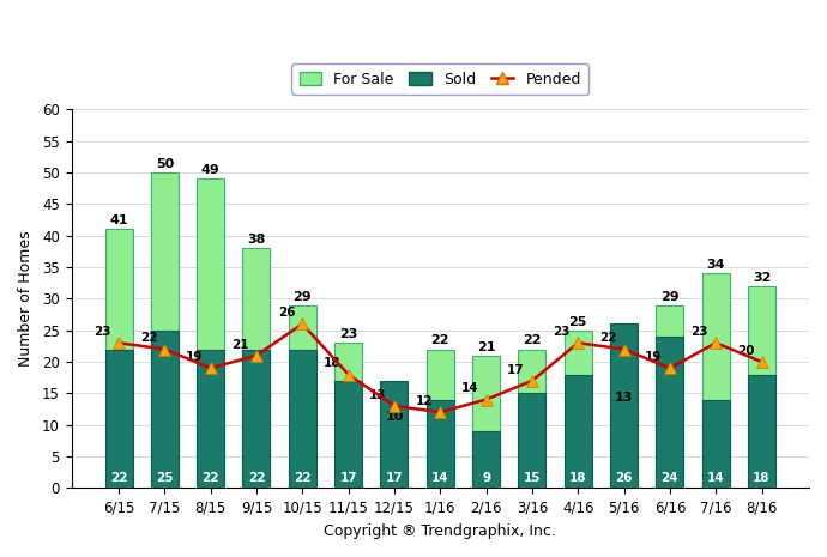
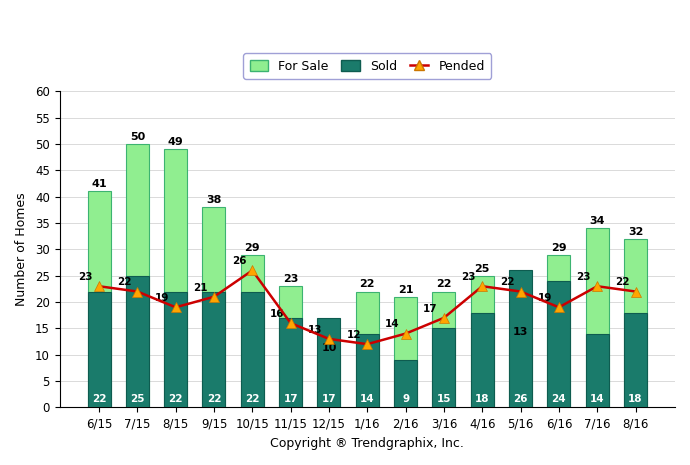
Pended/11/15: 18 -> 16
Pended/8/16: 20 -> 22
